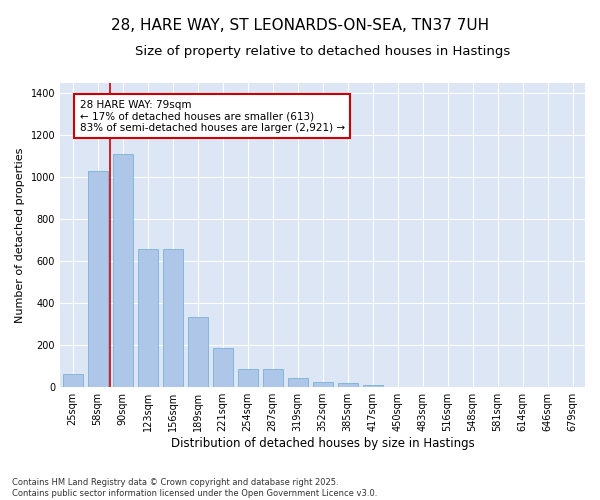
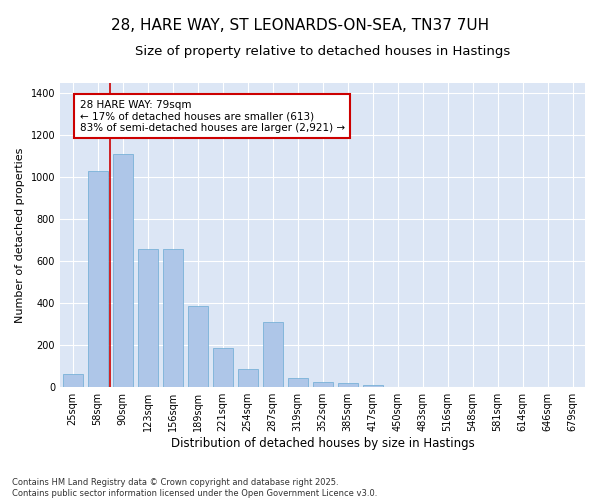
189sqm: 335 -> 385
287sqm: 85 -> 310
